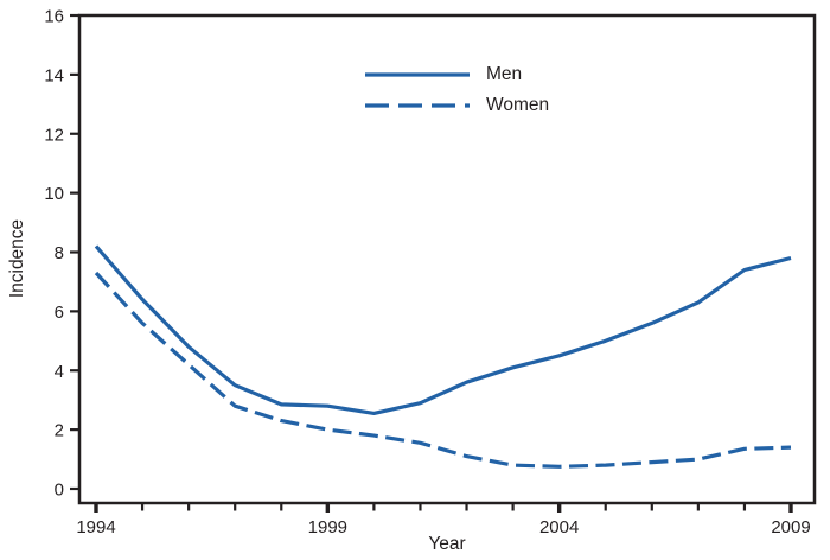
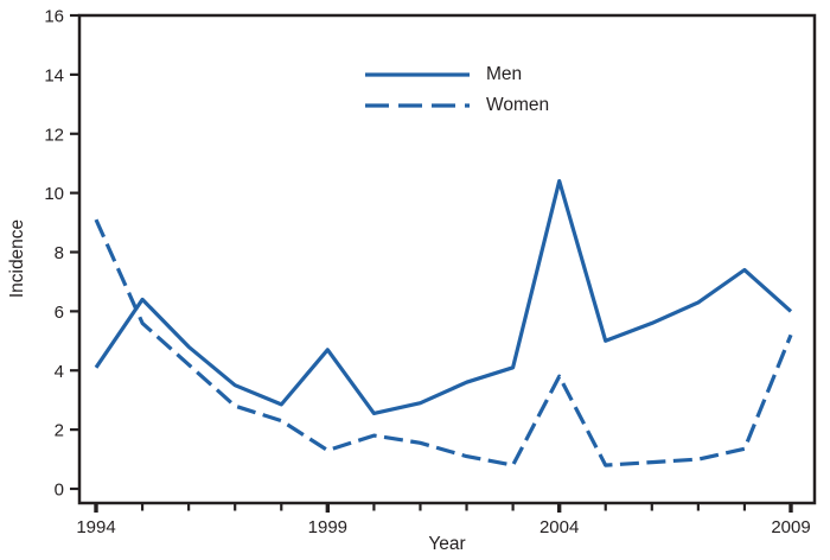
Men/1994: 8.2 -> 4.1
Women/1994: 7.3 -> 9.1
Men/1999: 2.8 -> 4.7
Women/1999: 2.0 -> 1.3
Men/2004: 4.5 -> 10.4
Women/2004: 0.8 -> 3.8
Men/2009: 7.8 -> 6.0
Women/2009: 1.4 -> 5.2
